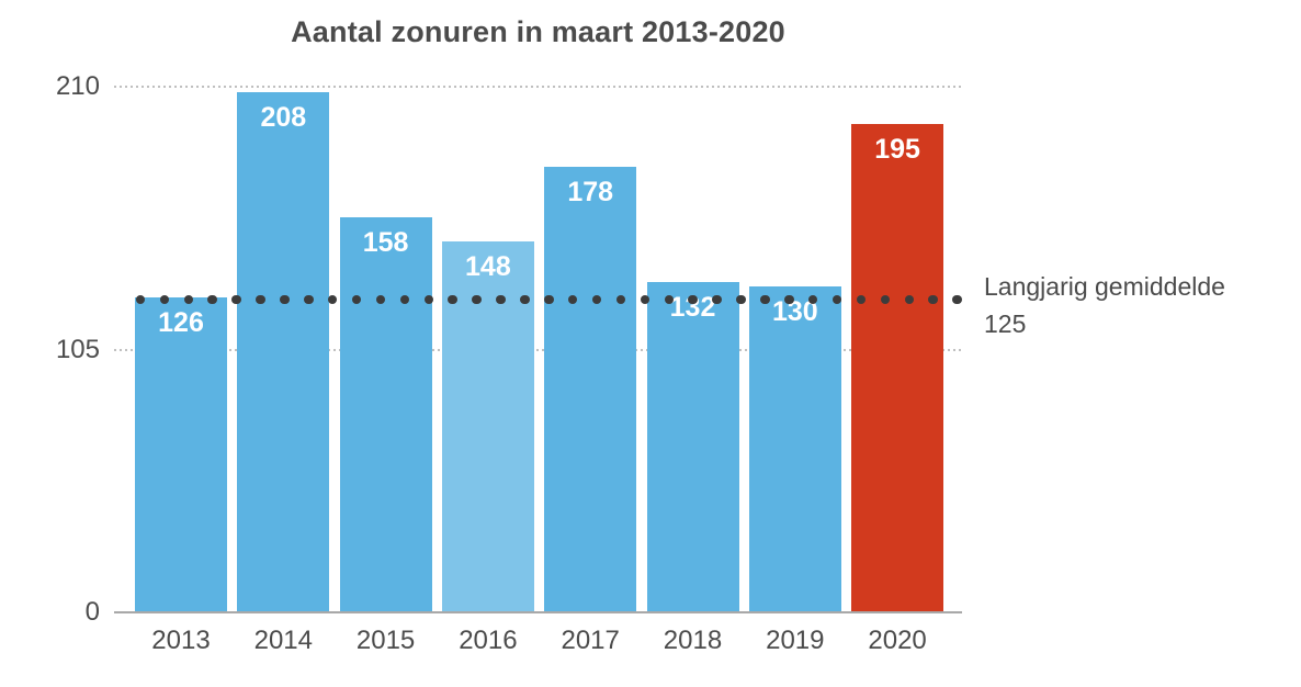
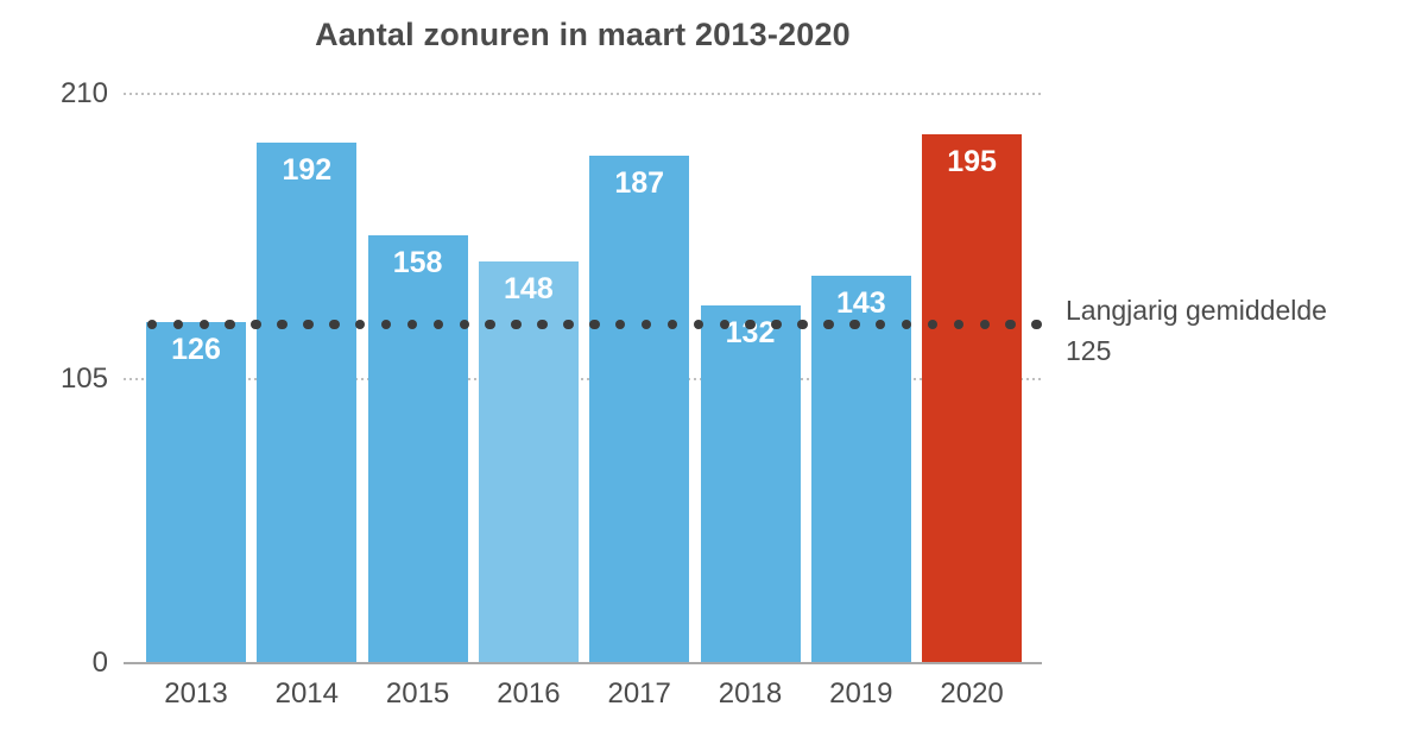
2014: 208 -> 192
2017: 178 -> 187
2019: 130 -> 143
